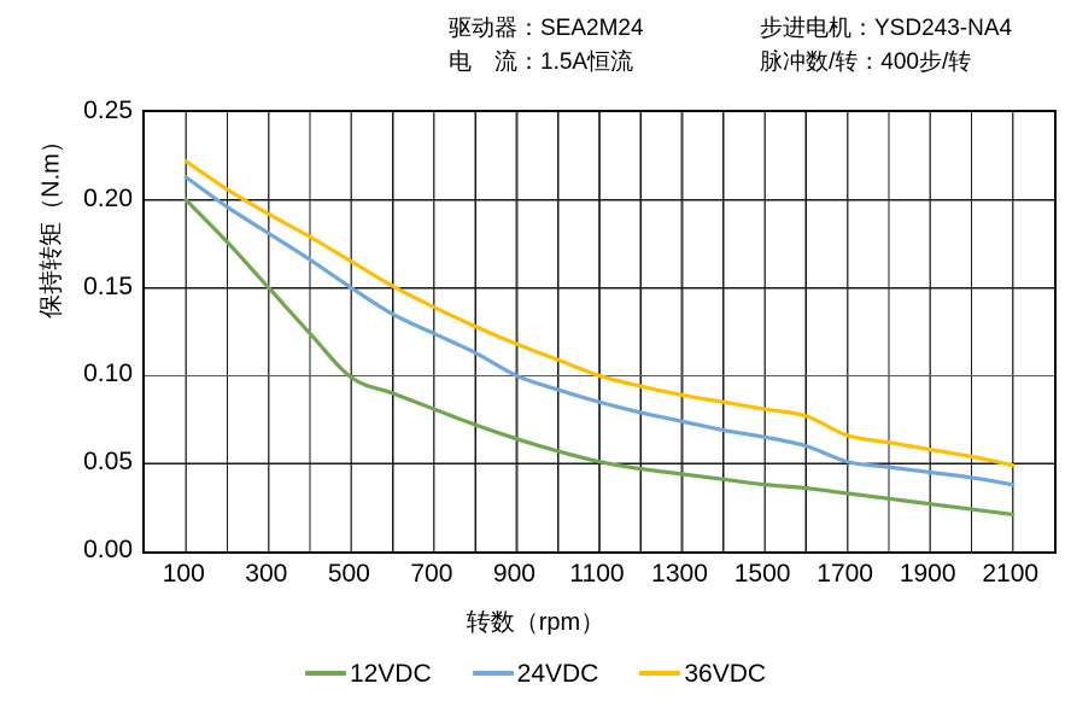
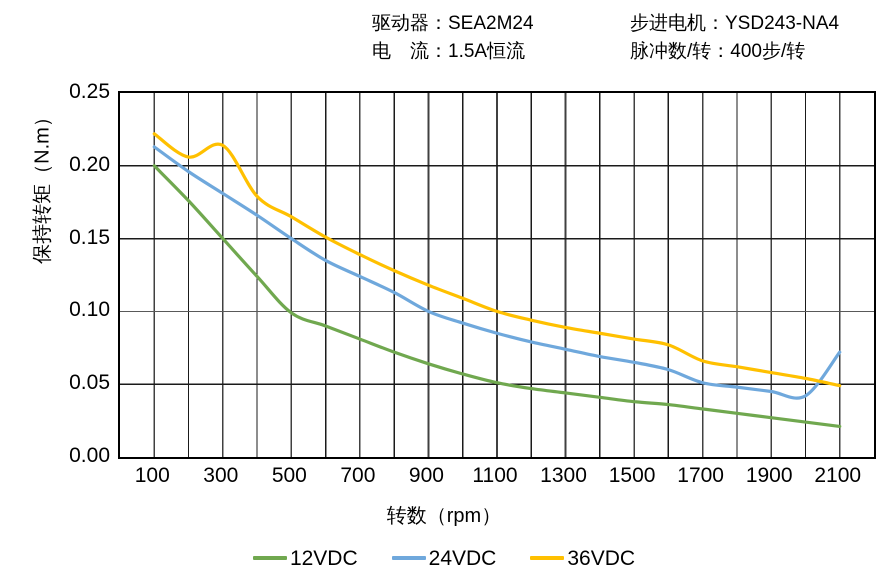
36VDC/300: 0.192 -> 0.214
24VDC/2100: 0.038 -> 0.072
